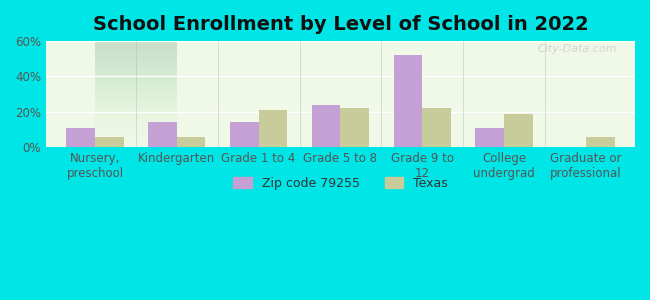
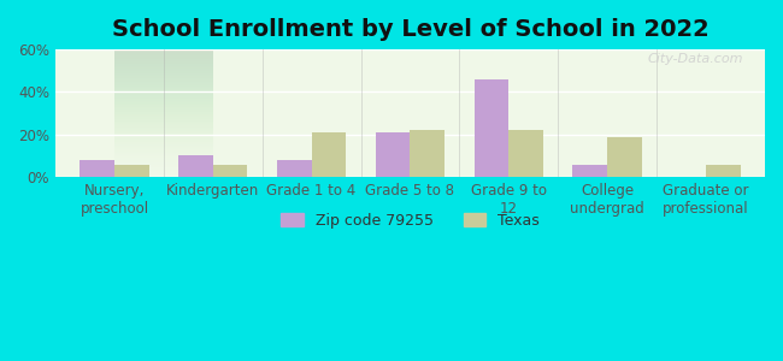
Zip code 79255/Nursery, preschool: 11% -> 8%
Zip code 79255/Kindergarten: 14% -> 10%
Zip code 79255/Grade 1 to 4: 14% -> 8%
Zip code 79255/Grade 5 to 8: 24% -> 21%
Zip code 79255/Grade 9 to 12: 52% -> 46%
Zip code 79255/College undergrad: 11% -> 6%
